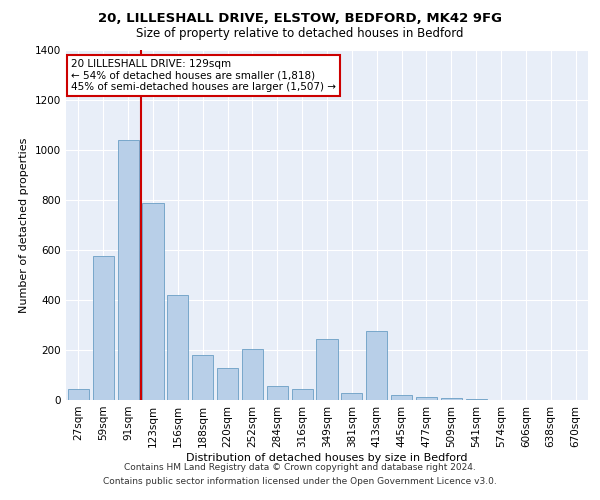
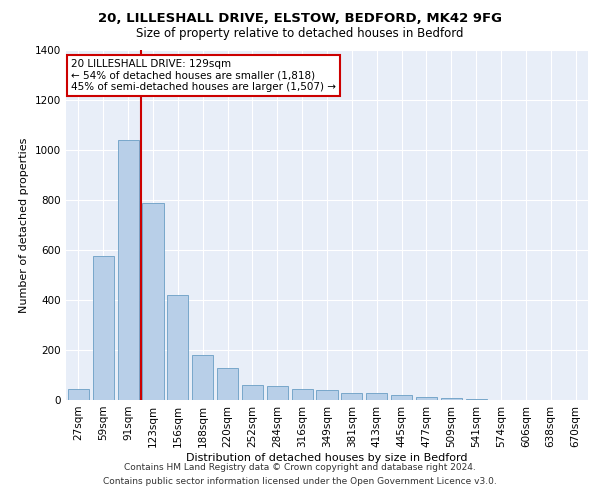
252sqm: 205 -> 60
349sqm: 245 -> 42
413sqm: 275 -> 27
